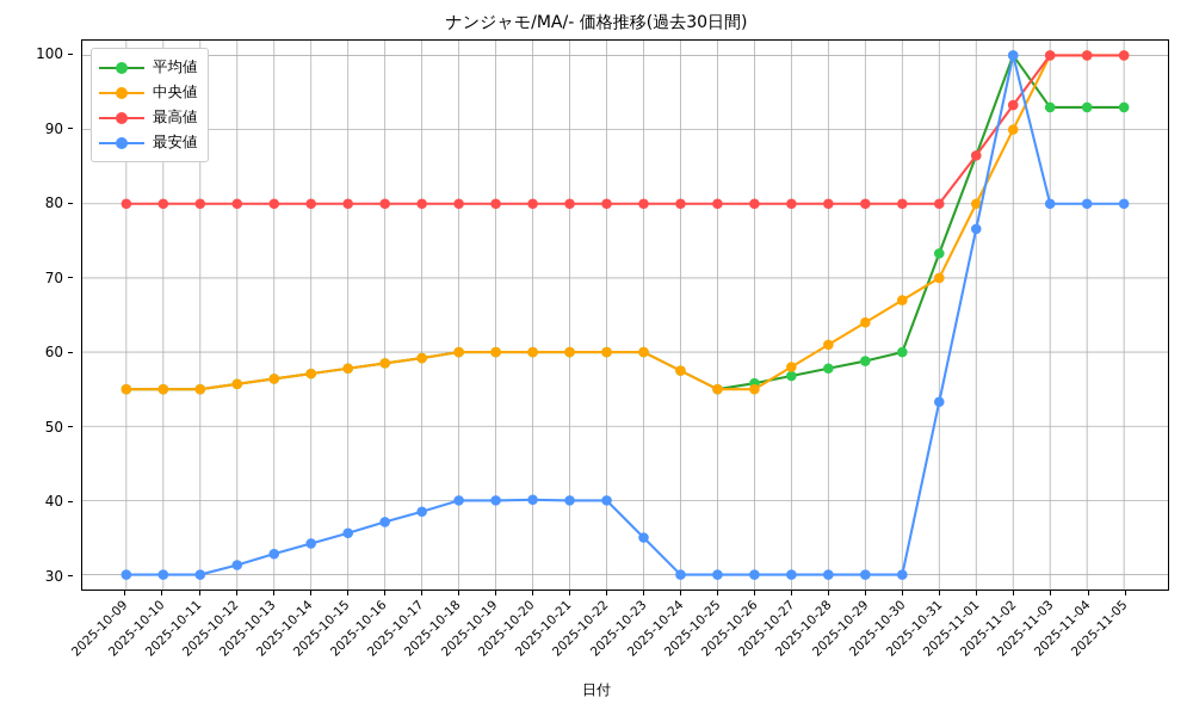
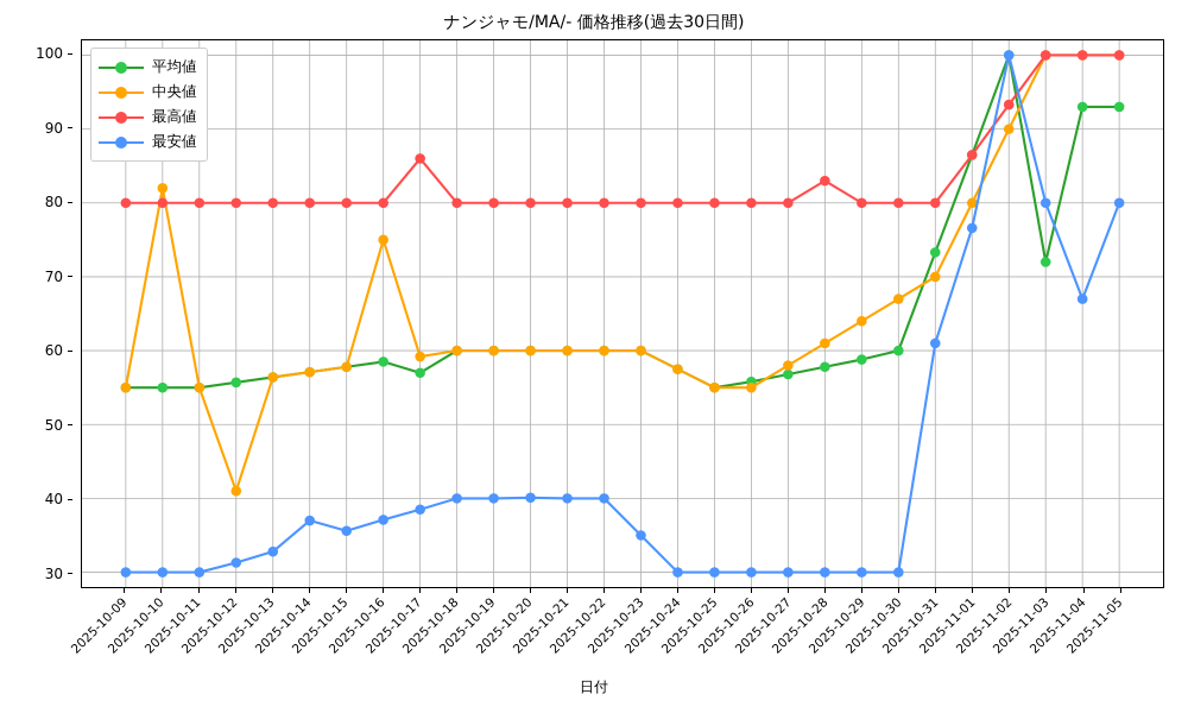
中央値/2025-10-10: 55 -> 82
中央値/2025-10-12: 56 -> 41
最安値/2025-10-14: 34 -> 37
中央値/2025-10-16: 58 -> 75
平均値/2025-10-17: 59 -> 57
最高値/2025-10-17: 80 -> 86
最高値/2025-10-28: 80 -> 83
最安値/2025-10-31: 53 -> 61
平均値/2025-11-03: 93 -> 72
最安値/2025-11-04: 80 -> 67
